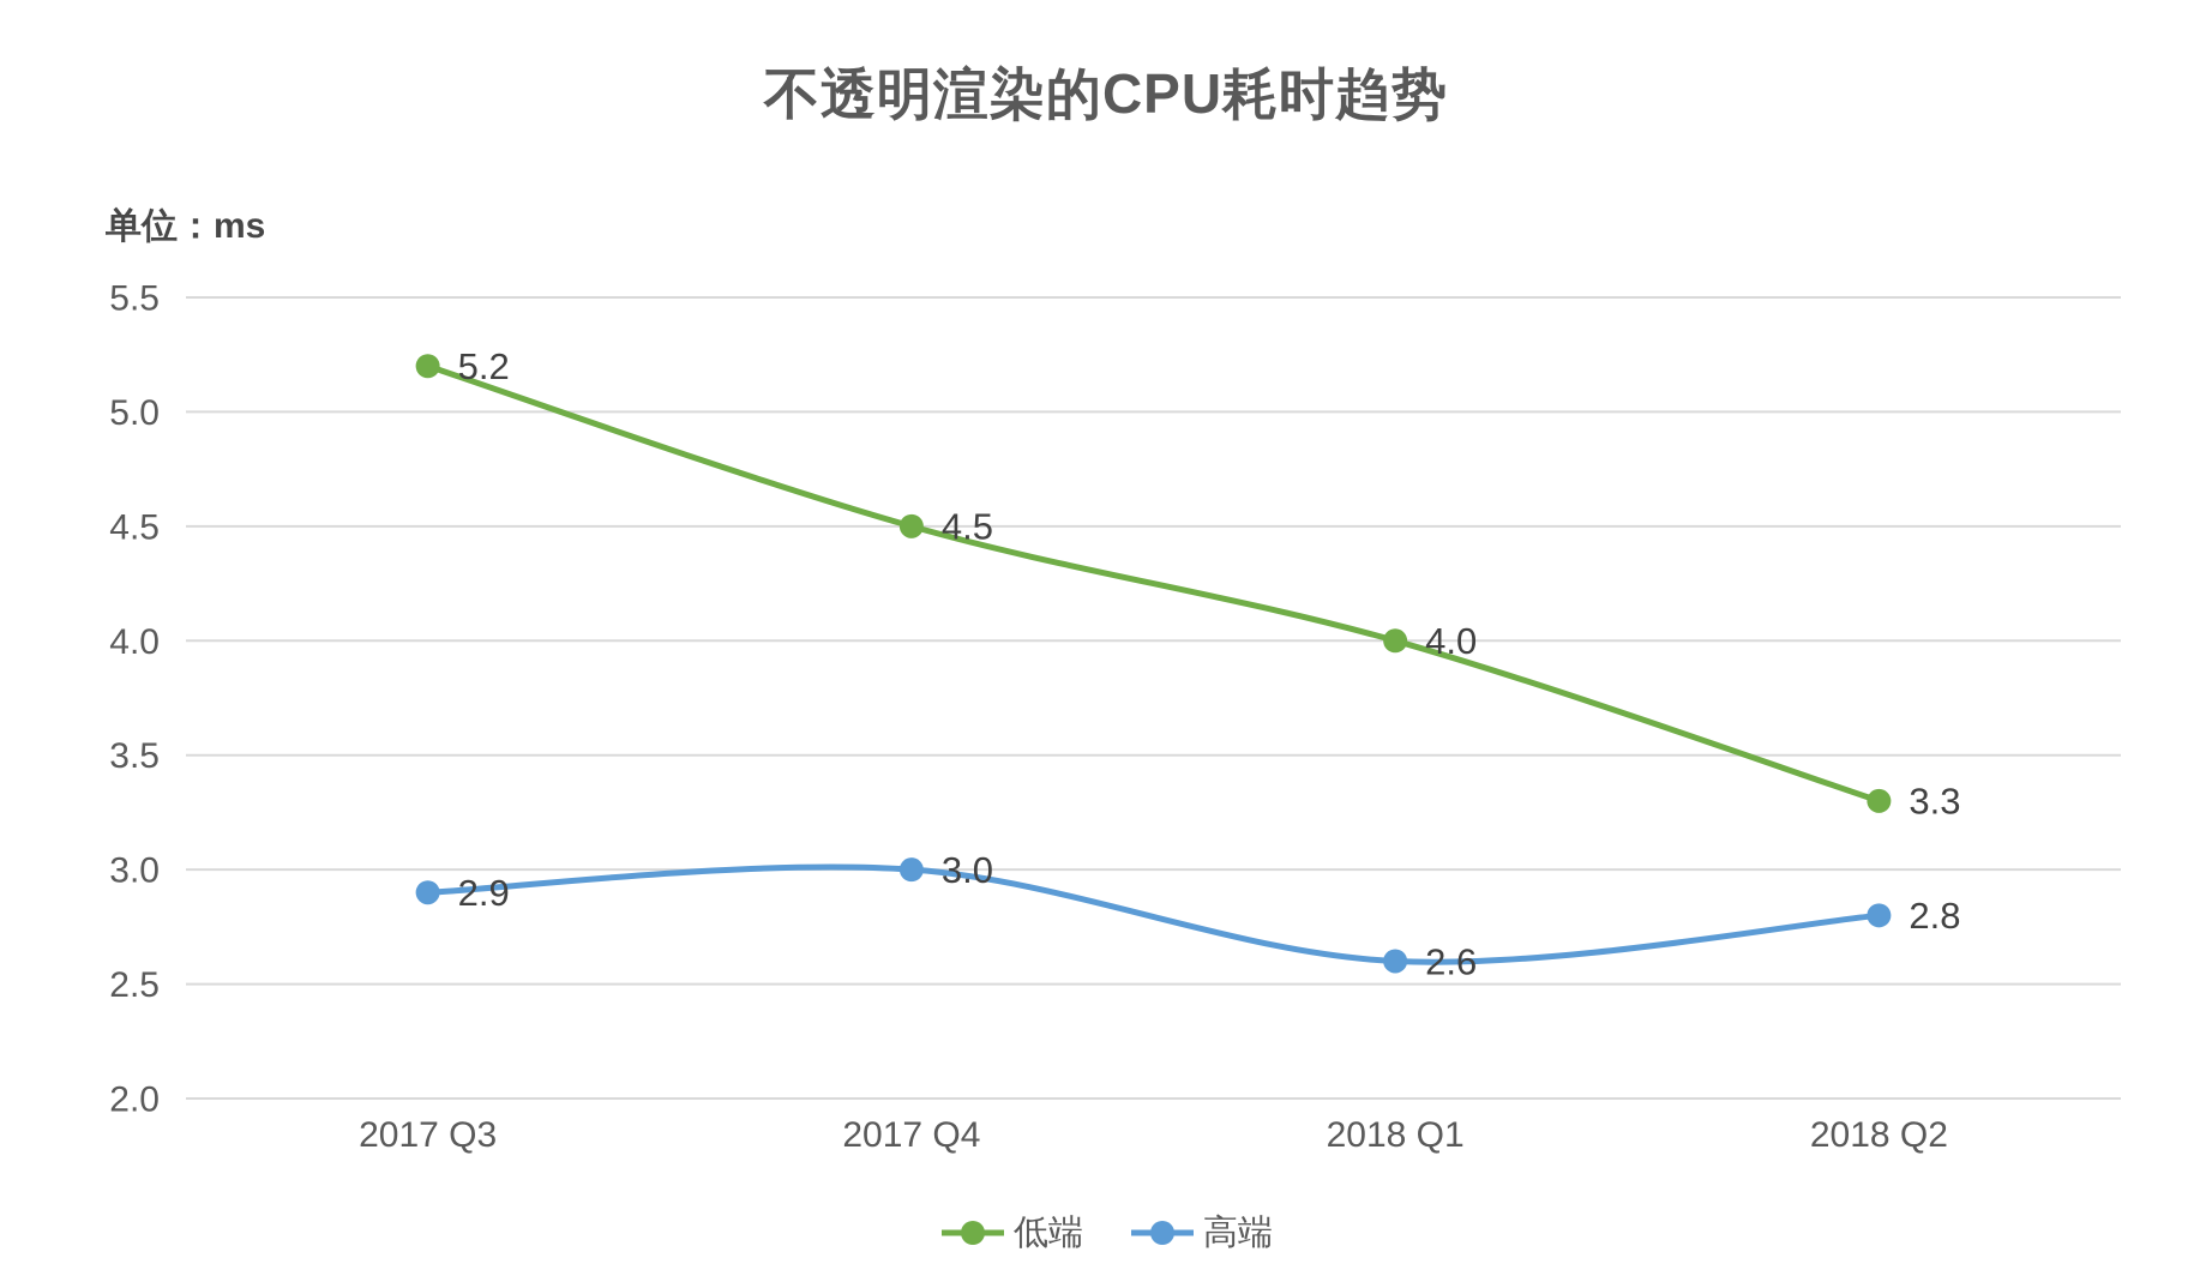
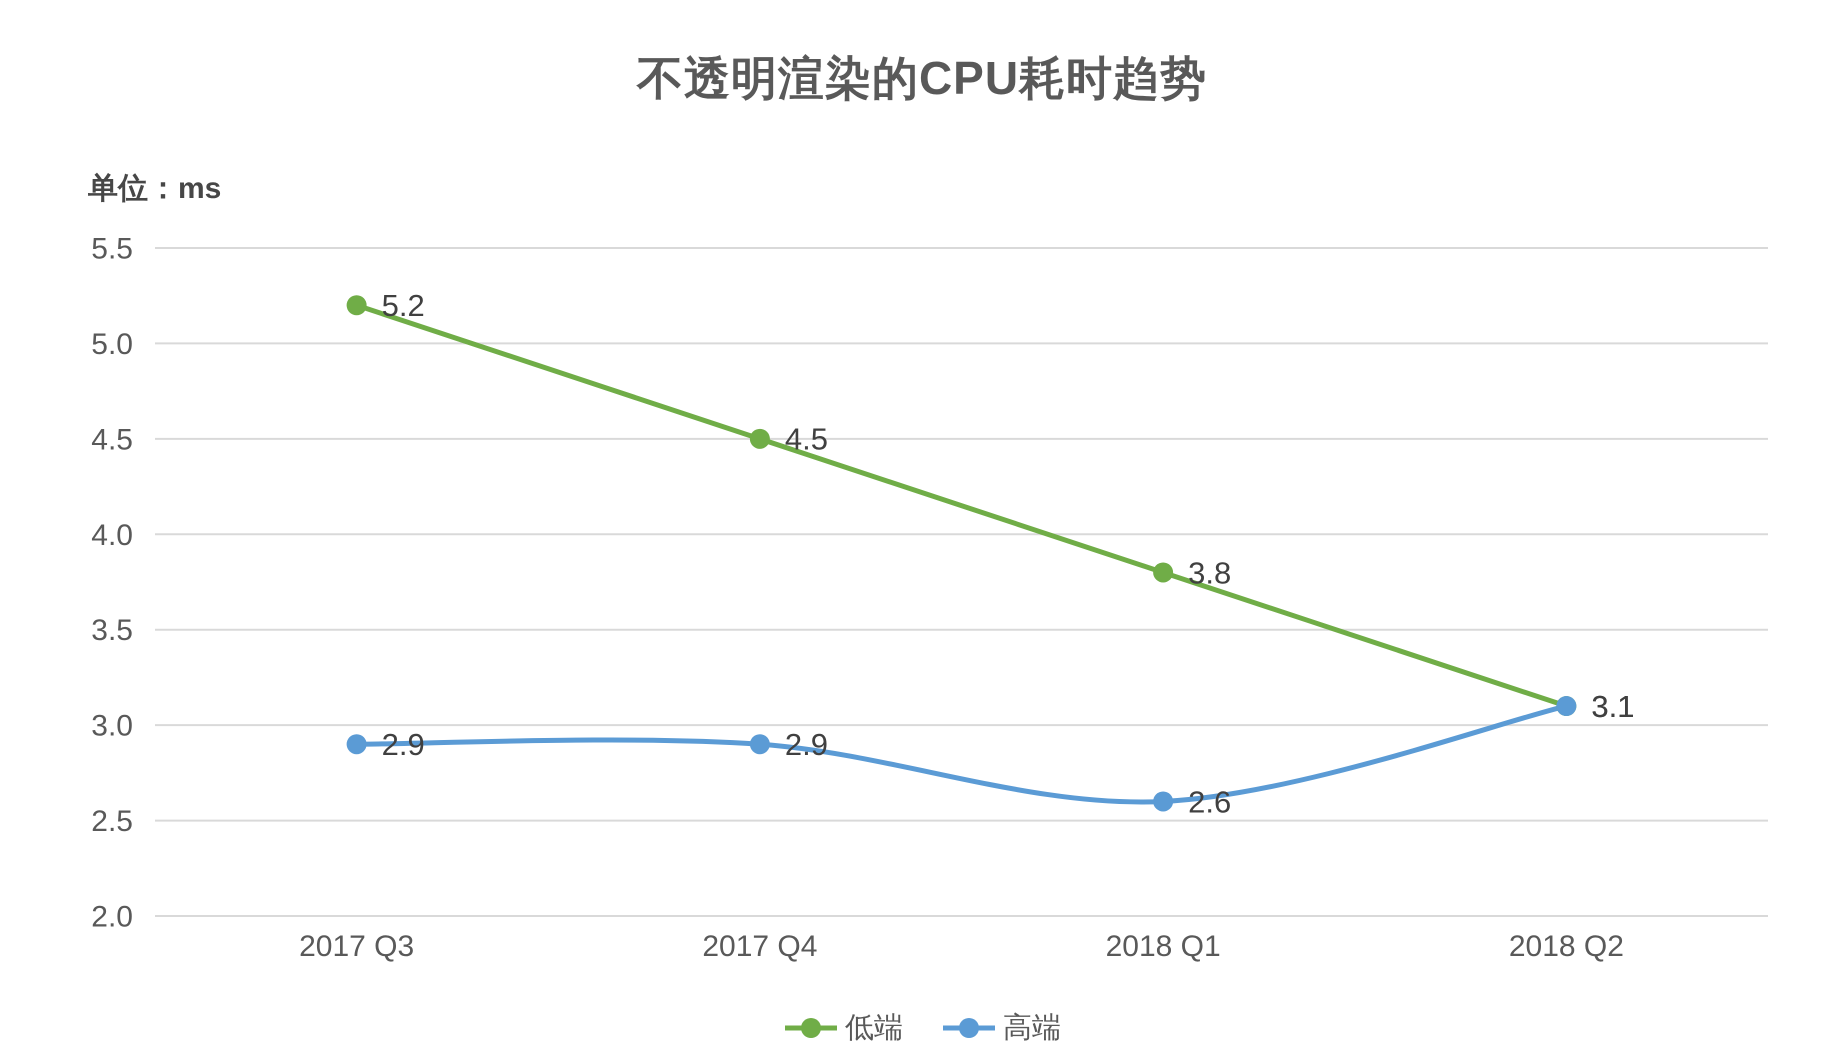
高端/2017 Q4: 3.0 -> 2.9
低端/2018 Q1: 4.0 -> 3.8
低端/2018 Q2: 3.3 -> 3.1
高端/2018 Q2: 2.8 -> 3.1
